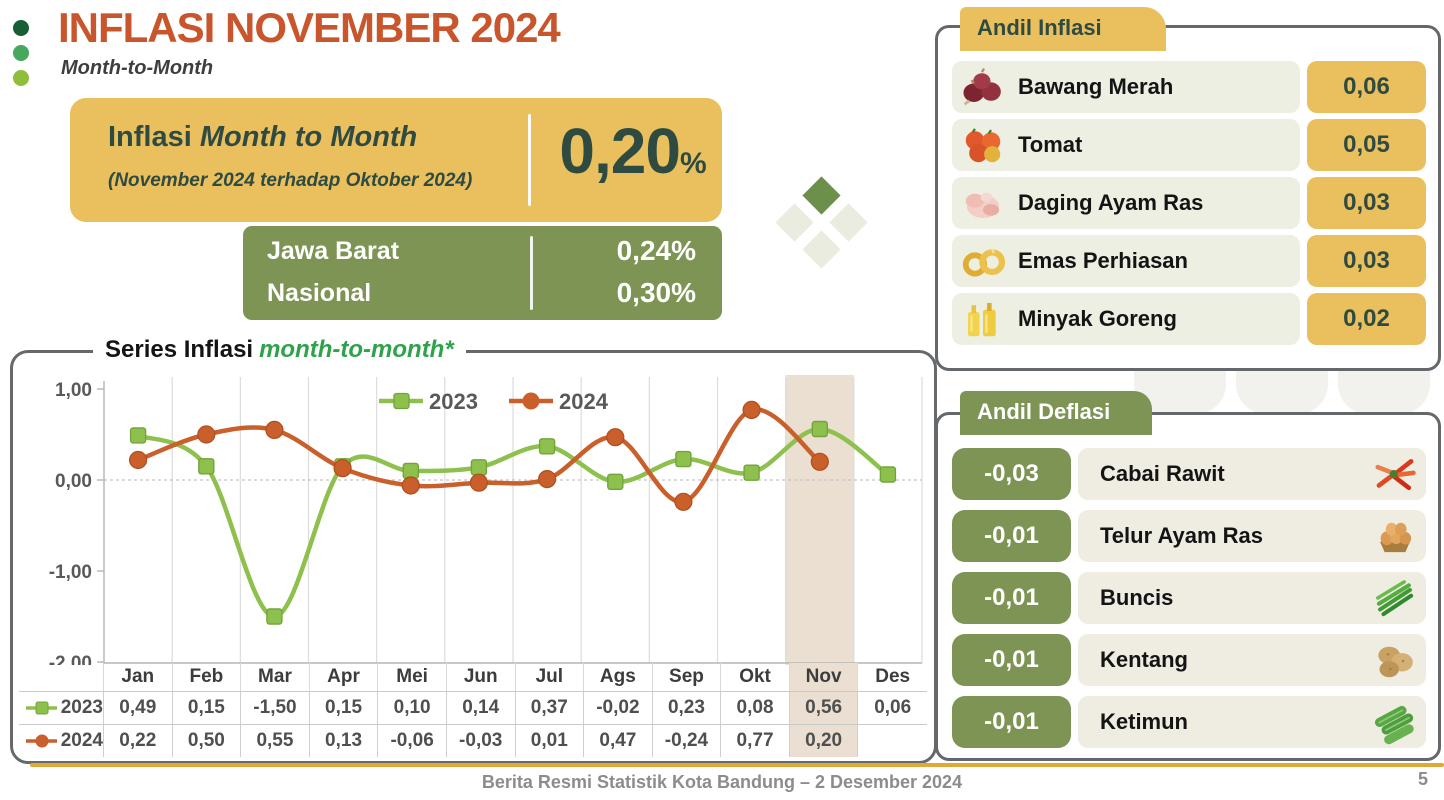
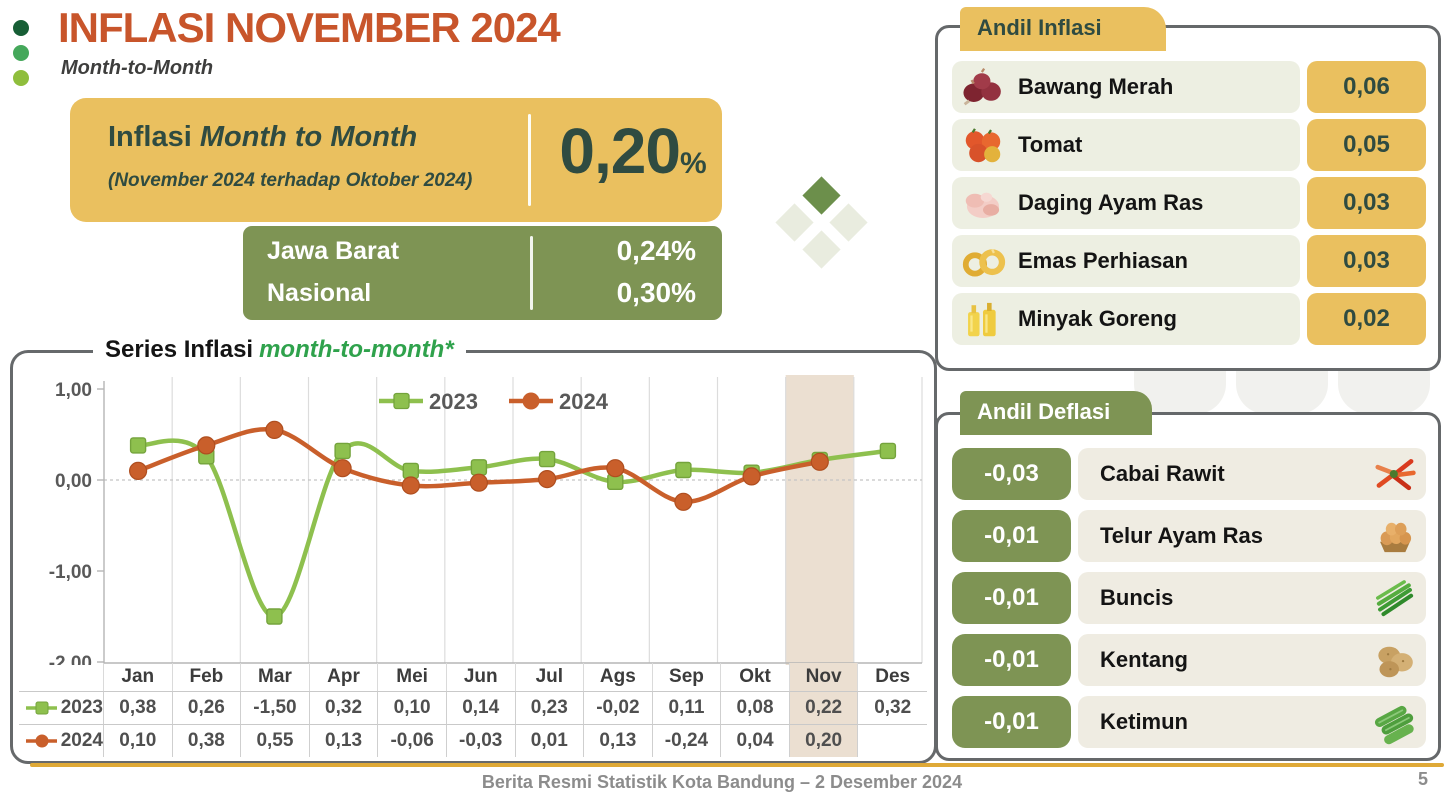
2023/Jan: 0,49 -> 0,38
2024/Jan: 0,22 -> 0,10
2023/Feb: 0,15 -> 0,26
2024/Feb: 0,50 -> 0,38
2023/Apr: 0,15 -> 0,32
2023/Jul: 0,37 -> 0,23
2024/Ags: 0,47 -> 0,13
2023/Sep: 0,23 -> 0,11
2024/Okt: 0,77 -> 0,04
2023/Nov: 0,56 -> 0,22
2023/Des: 0,06 -> 0,32
